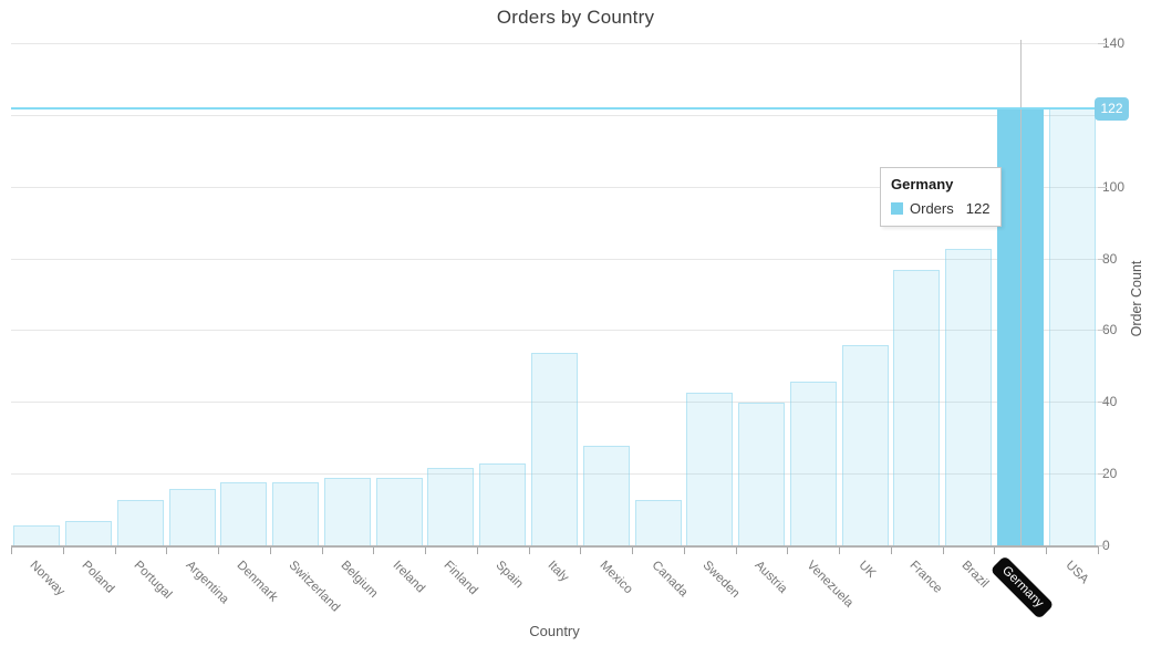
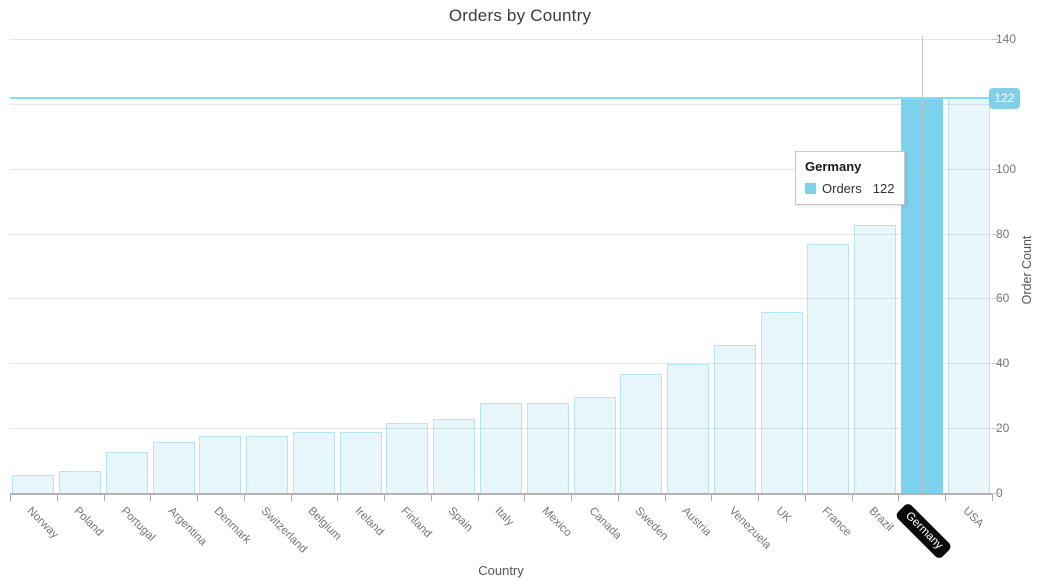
Italy: 54 -> 28
Canada: 13 -> 30
Sweden: 43 -> 37
